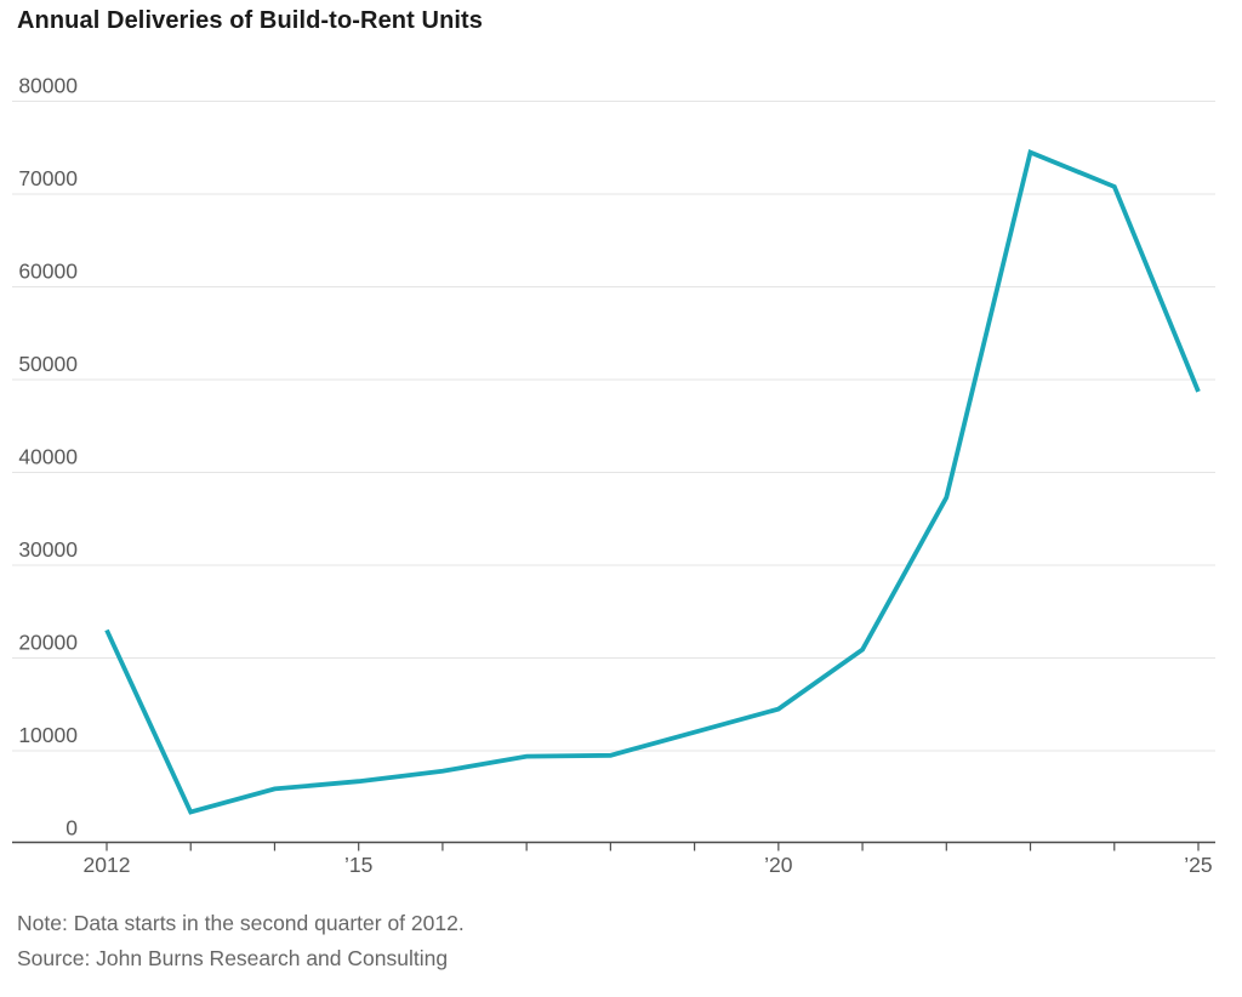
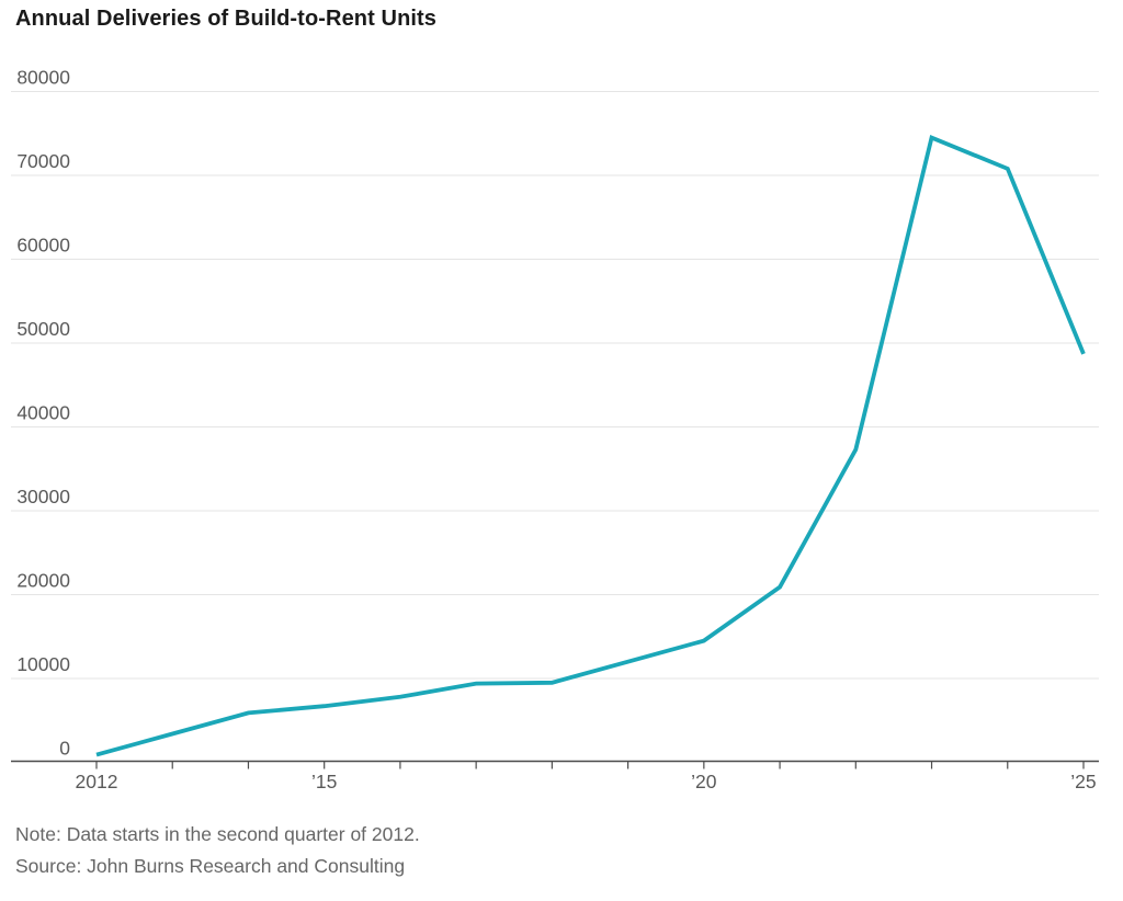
2012: 23000 -> 1000
